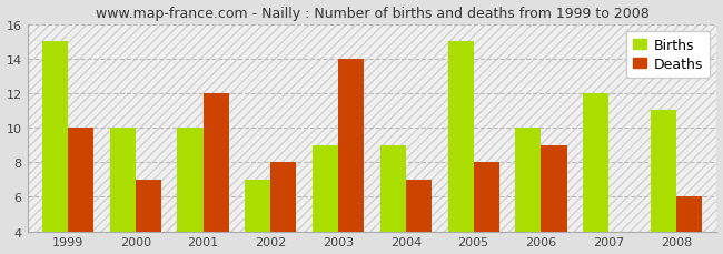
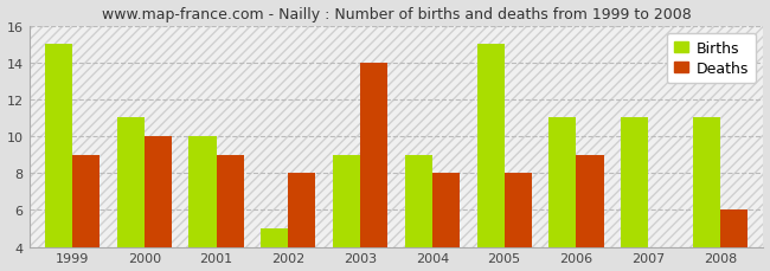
Deaths/1999: 10 -> 9
Births/2000: 10 -> 11
Deaths/2000: 7 -> 10
Deaths/2001: 12 -> 9
Births/2002: 7 -> 5
Deaths/2004: 7 -> 8
Births/2006: 10 -> 11
Births/2007: 12 -> 11
